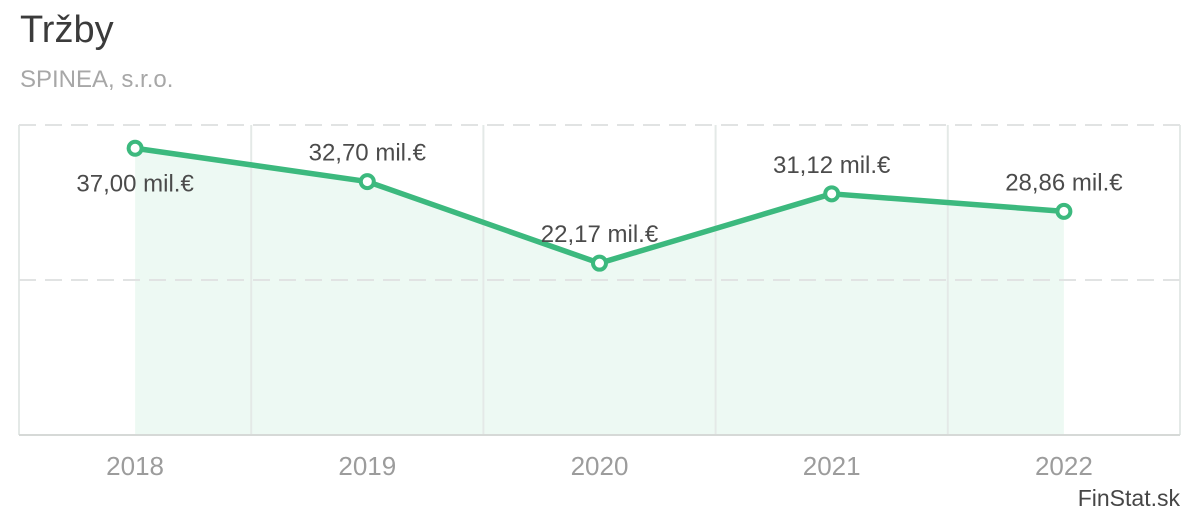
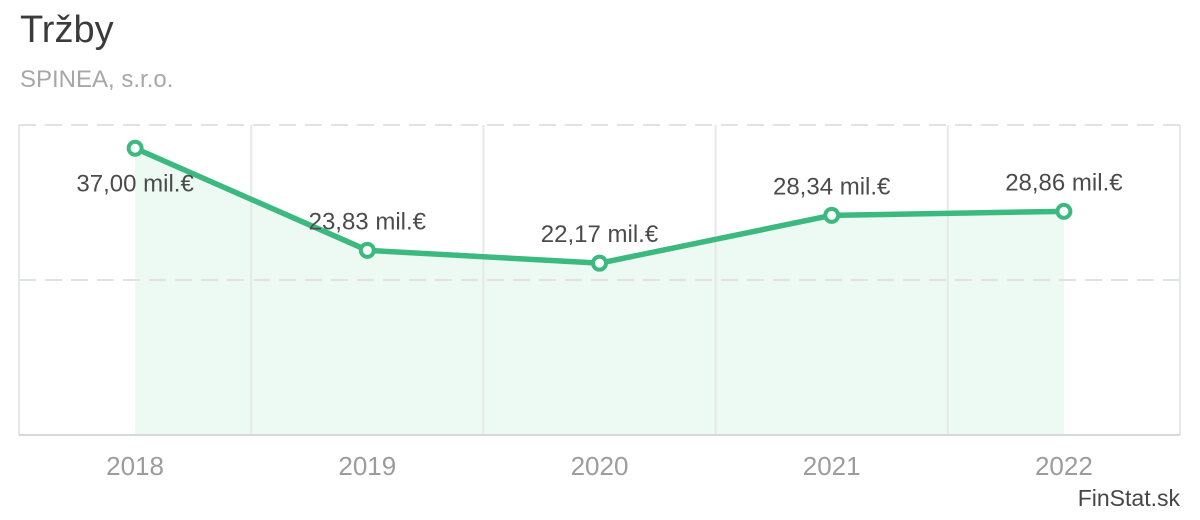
2019: 32,70 -> 23,83
2021: 31,12 -> 28,34
